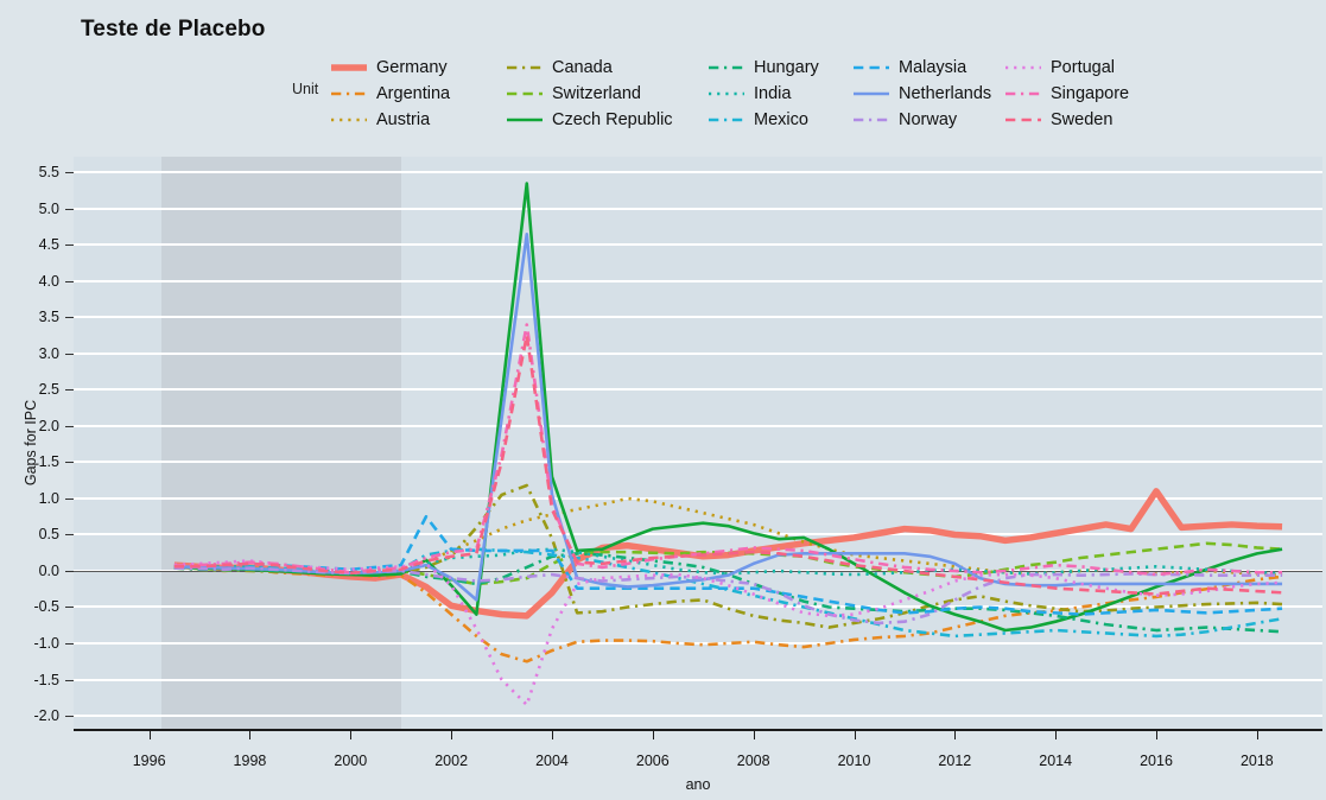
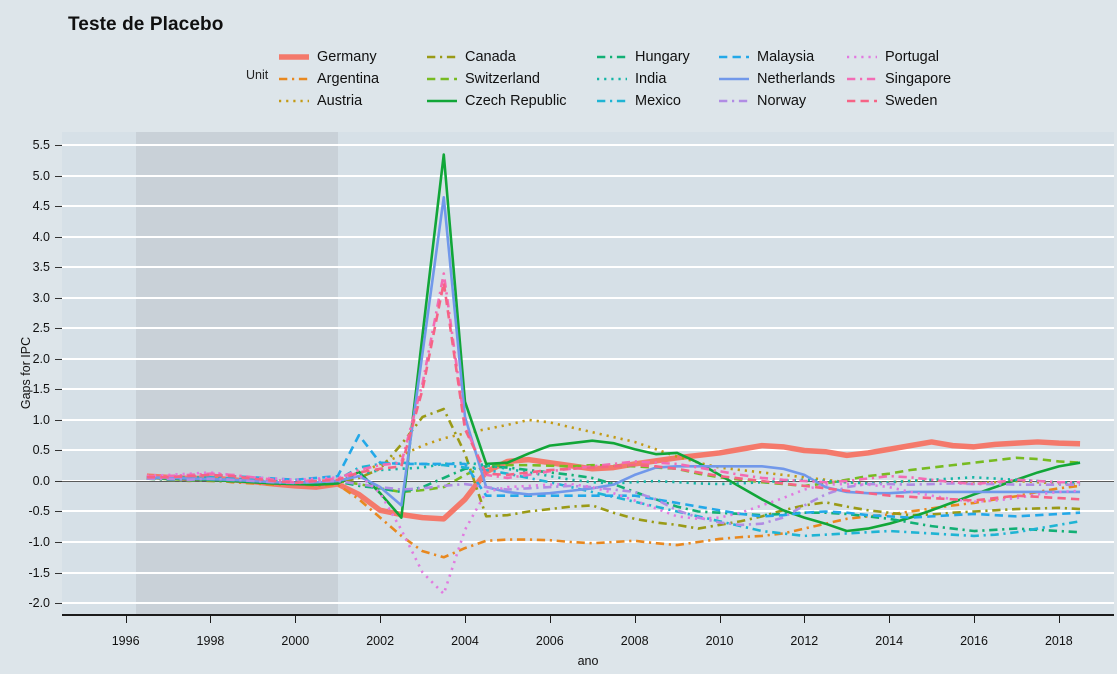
Germany/2016: 1.1 -> 0.6
